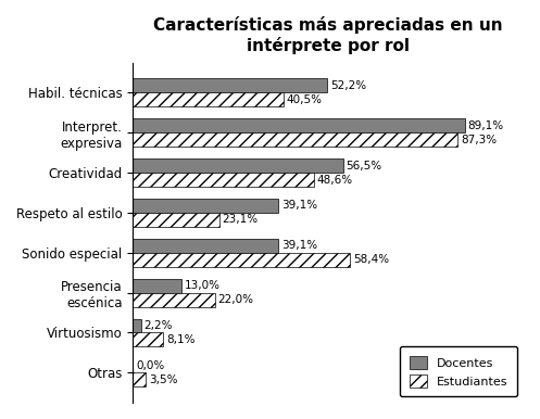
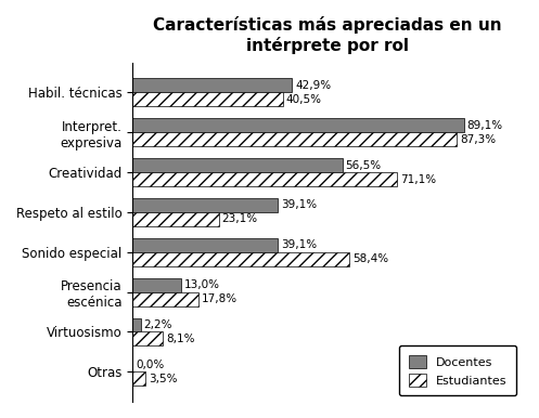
Docentes/Habil. técnicas: 52,2% -> 42,9%
Estudiantes/Creatividad: 48,6% -> 71,1%
Estudiantes/Presencia escénica: 22,0% -> 17,8%
